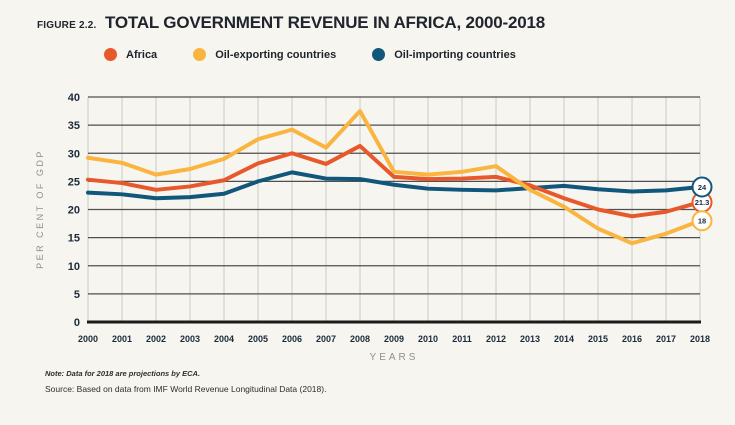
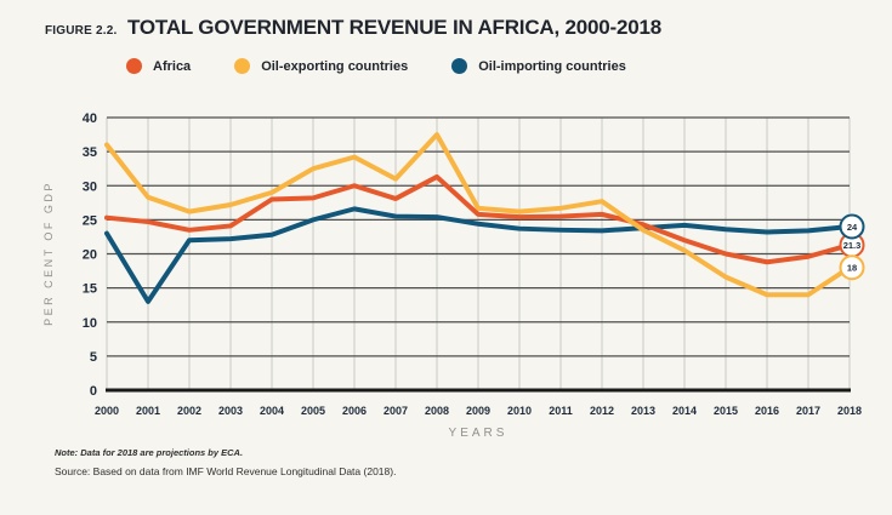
Oil-exporting countries/2000: 29 -> 36
Oil-importing countries/2001: 23 -> 13
Africa/2004: 25 -> 28
Oil-exporting countries/2017: 16 -> 14
